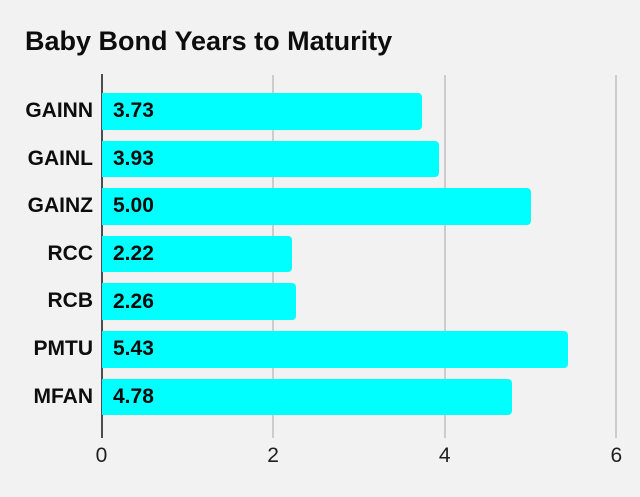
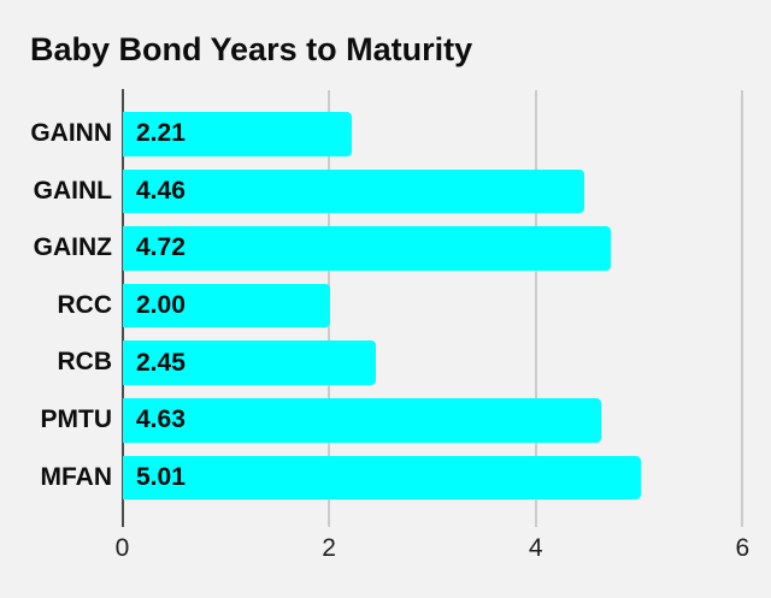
GAINN: 3.73 -> 2.21
GAINL: 3.93 -> 4.46
GAINZ: 5.00 -> 4.72
RCC: 2.22 -> 2.00
RCB: 2.26 -> 2.45
PMTU: 5.43 -> 4.63
MFAN: 4.78 -> 5.01
